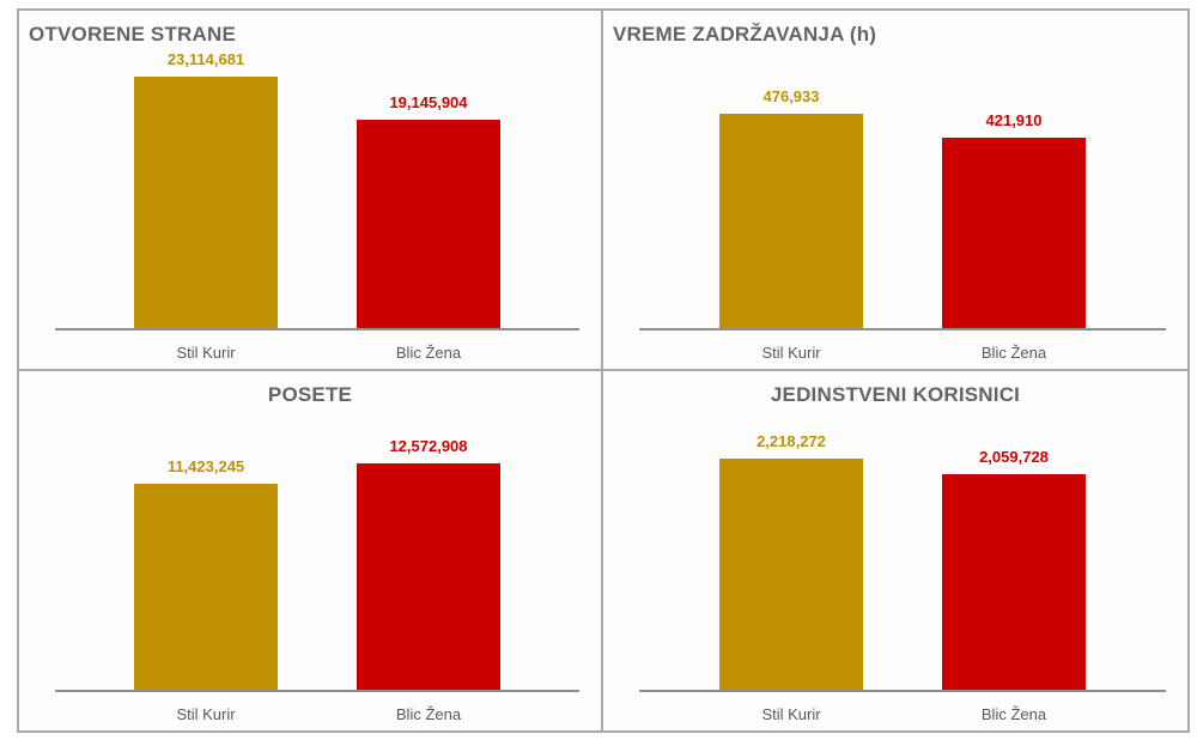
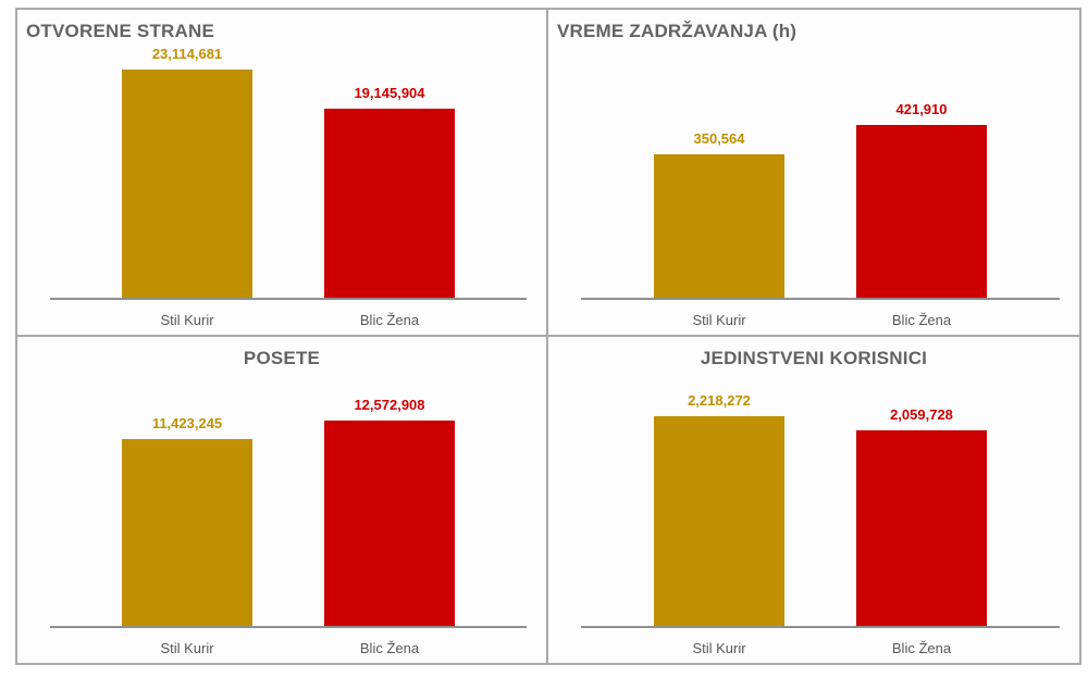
VREME ZADRŽAVANJA (h)/Stil Kurir: 476,933 -> 350,564
